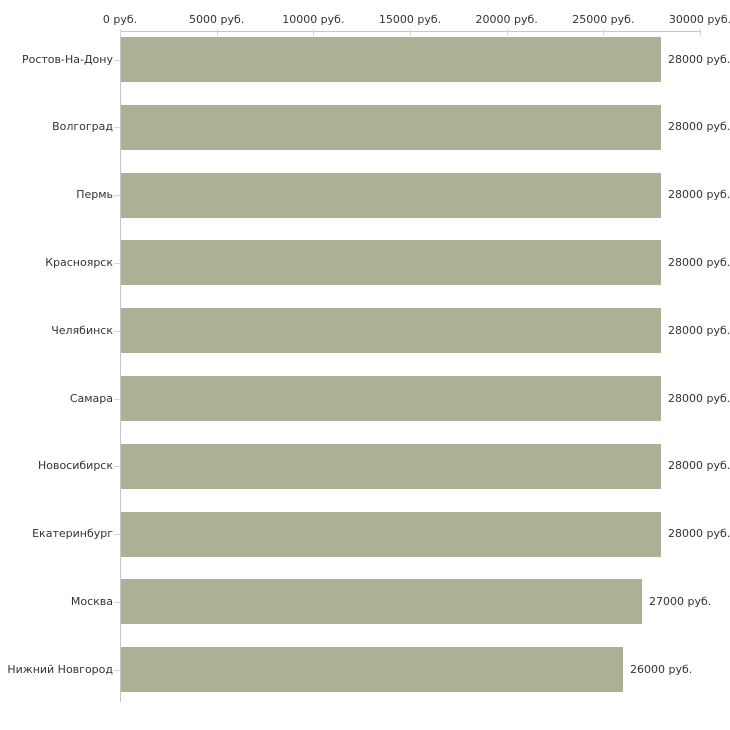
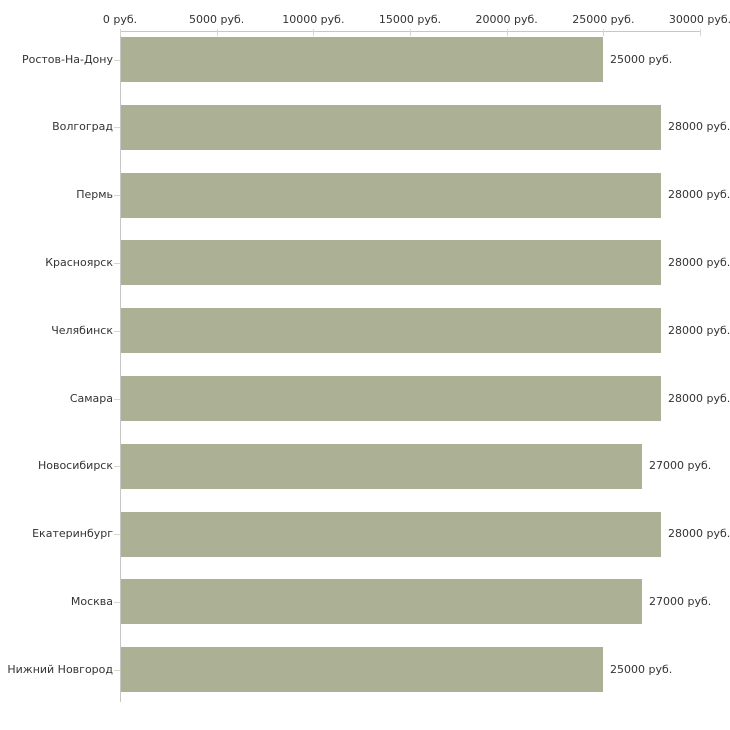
Ростов-На-Дону: 28000 -> 25000
Новосибирск: 28000 -> 27000
Нижний Новгород: 26000 -> 25000
